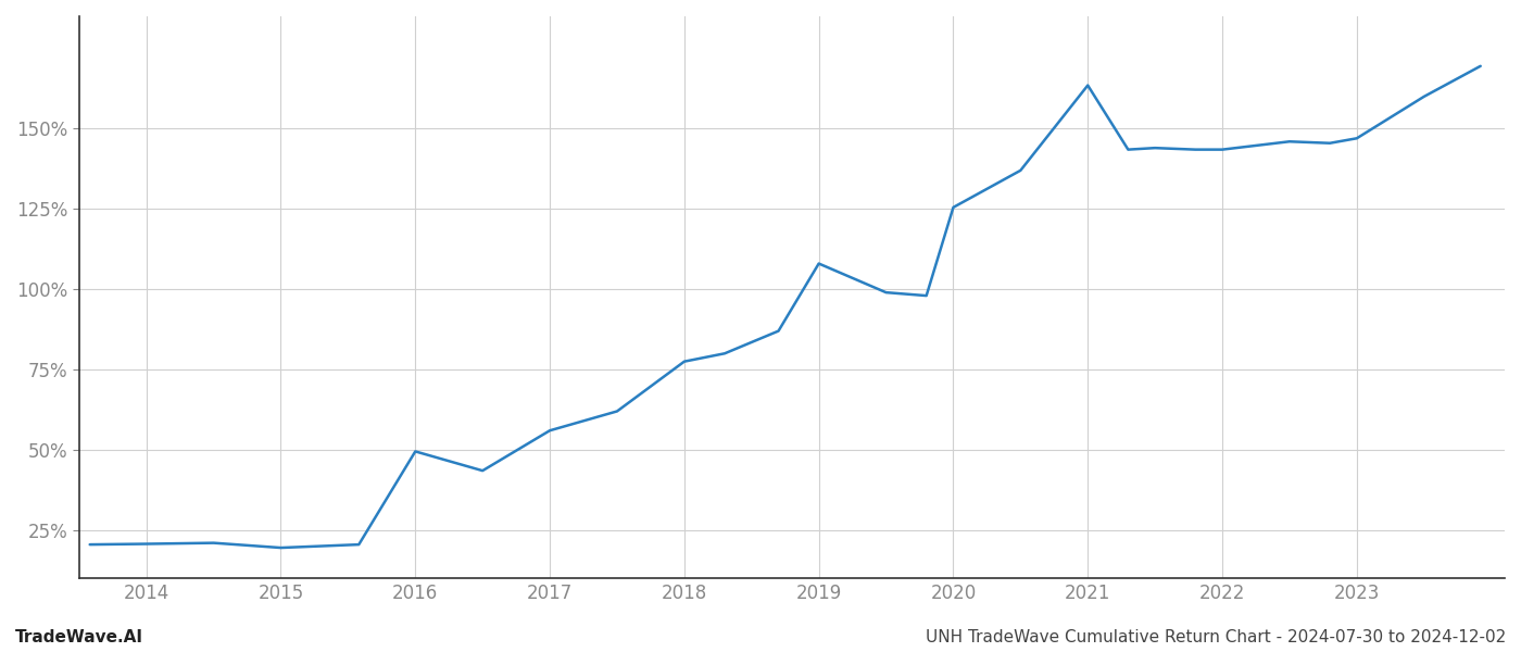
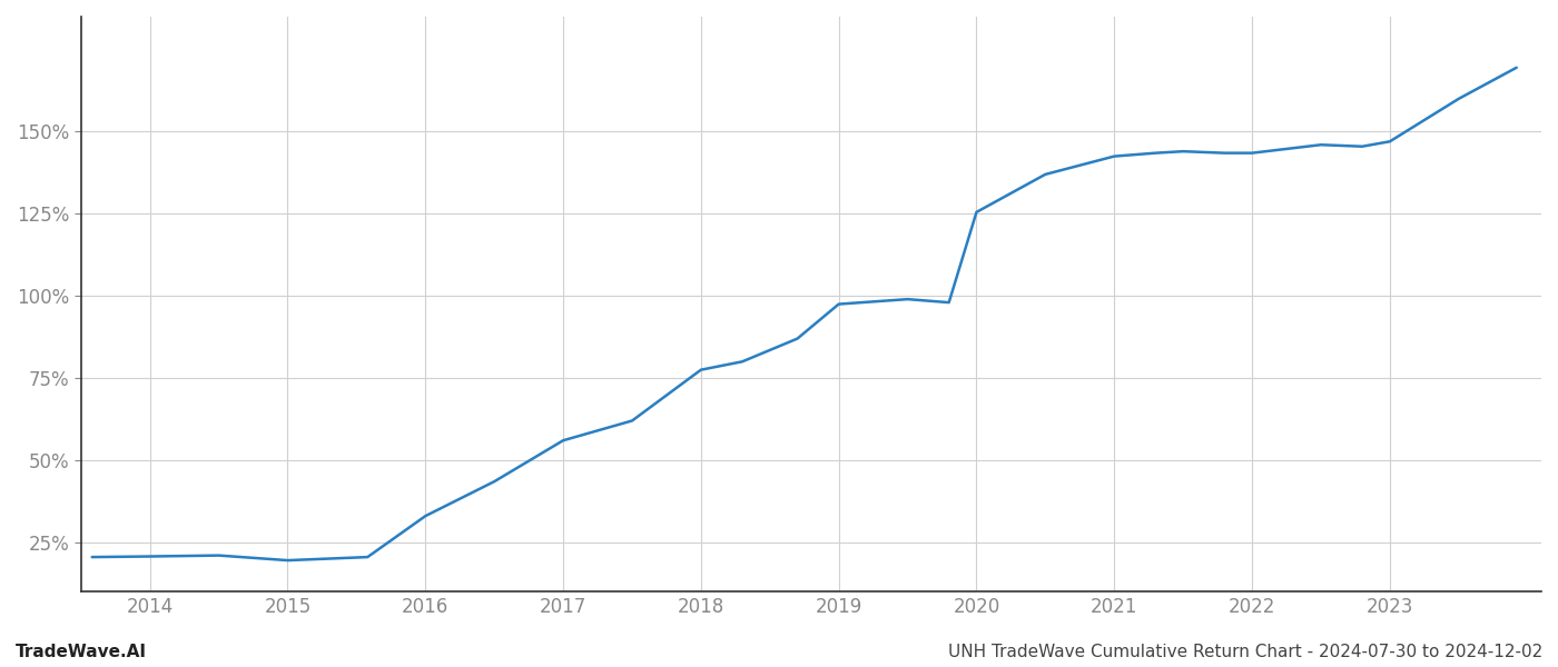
2016: 49.5% -> 33.0%
2019: 108.0% -> 97.5%
2021: 163.5% -> 142.5%
